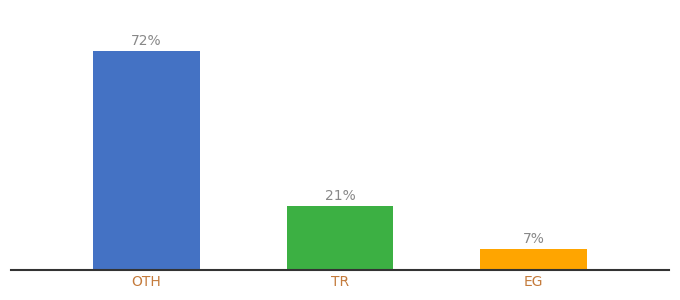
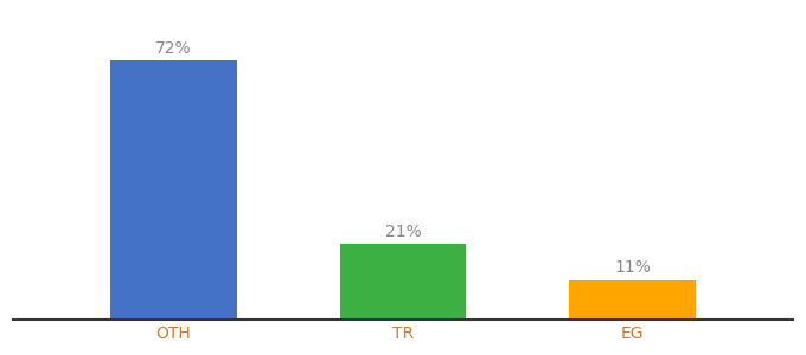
EG: 7% -> 11%
